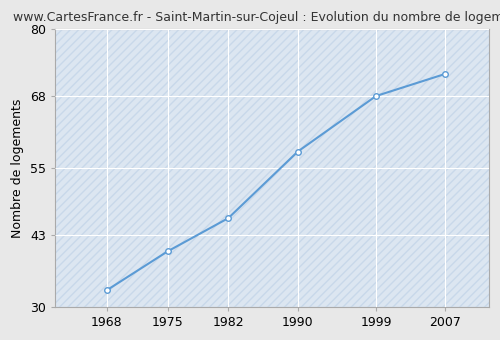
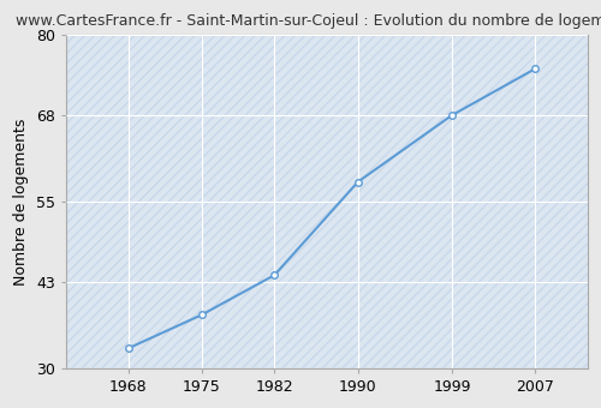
1975: 40 -> 38
1982: 46 -> 44
2007: 72 -> 75
